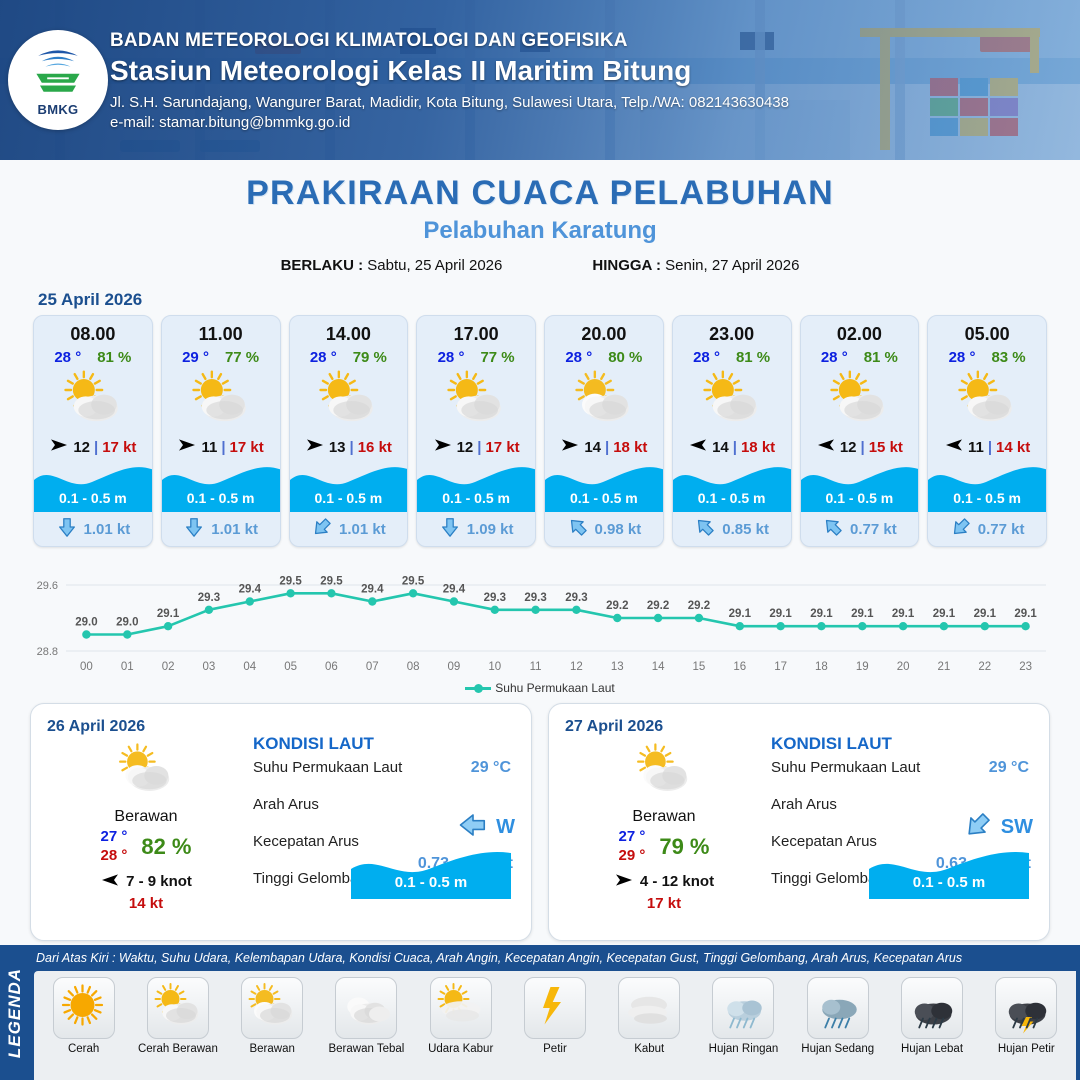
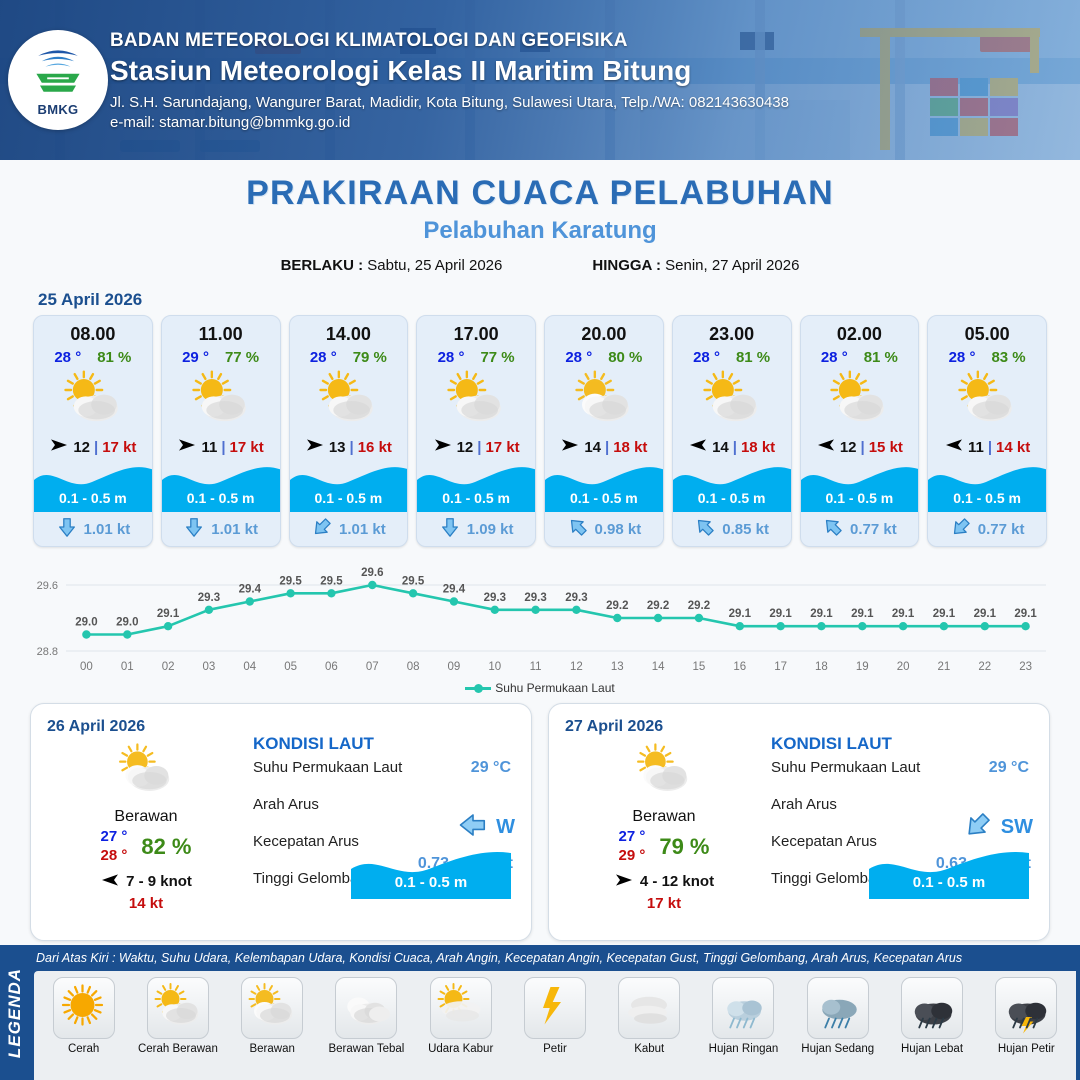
07: 29.4 -> 29.6
